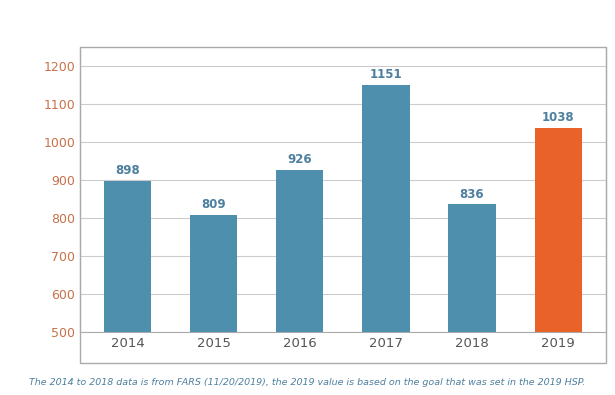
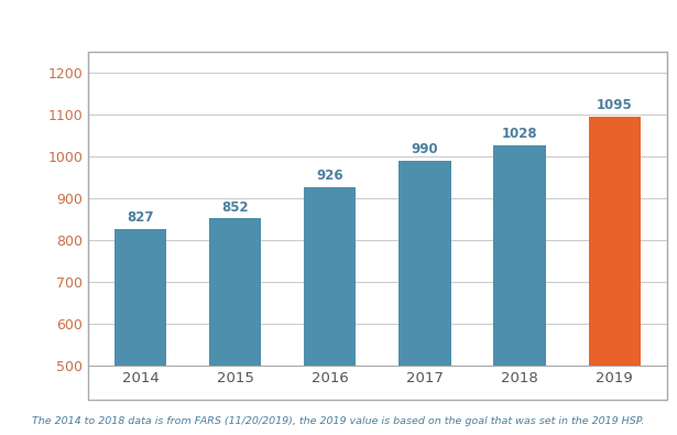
2014: 898 -> 827
2015: 809 -> 852
2017: 1151 -> 990
2018: 836 -> 1028
2019: 1038 -> 1095
